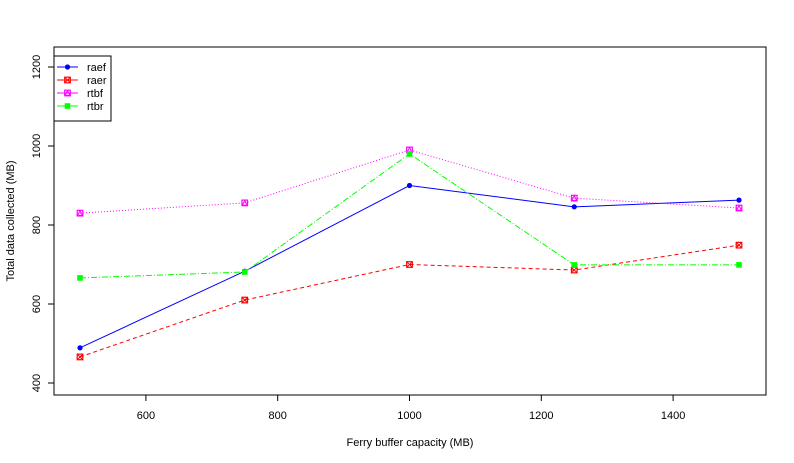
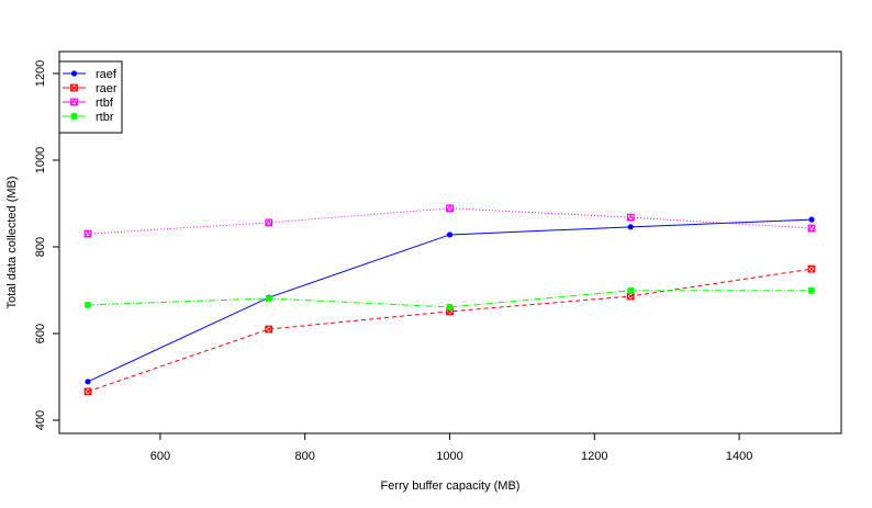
raef/1000: 900 -> 830
raer/1000: 700 -> 650
rtbf/1000: 990 -> 890
rtbr/1000: 980 -> 660
